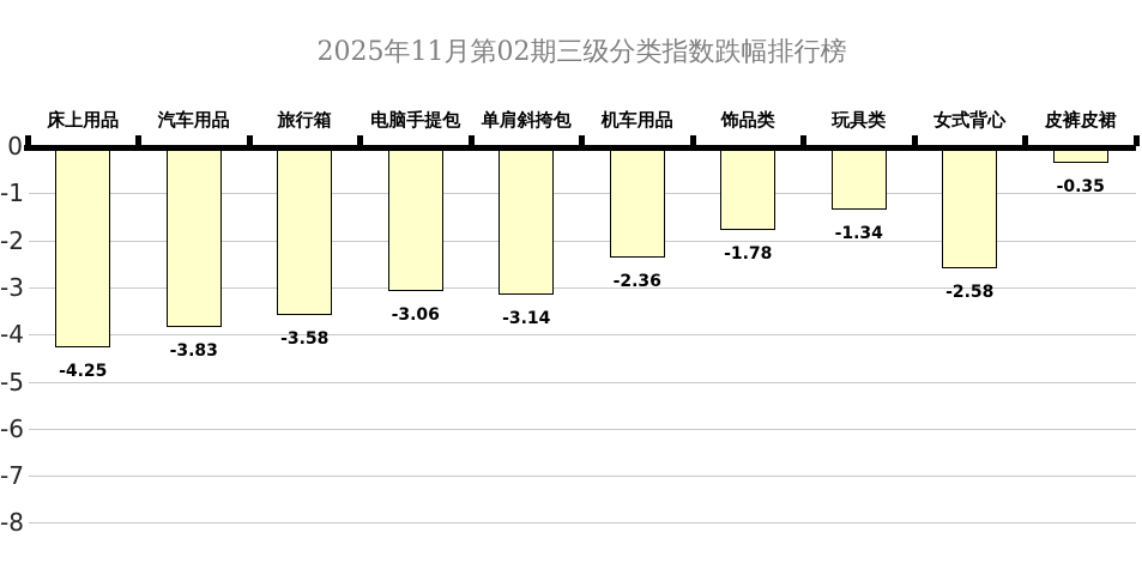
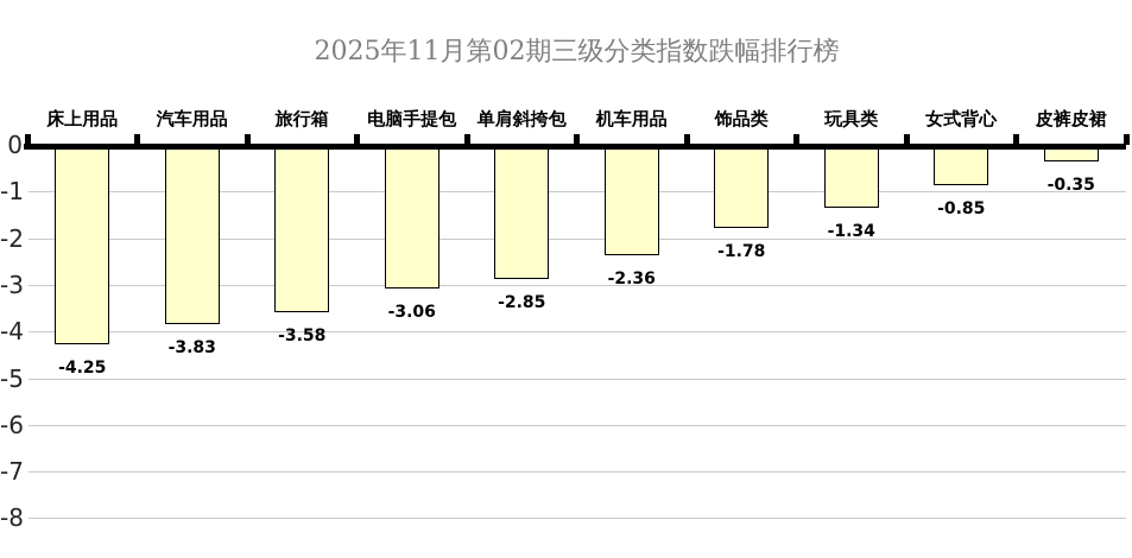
单肩斜挎包: -3.14 -> -2.85
女式背心: -2.58 -> -0.85
